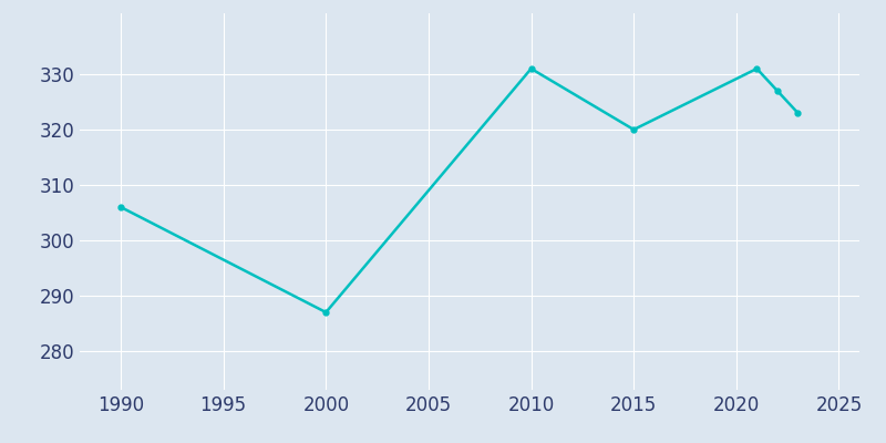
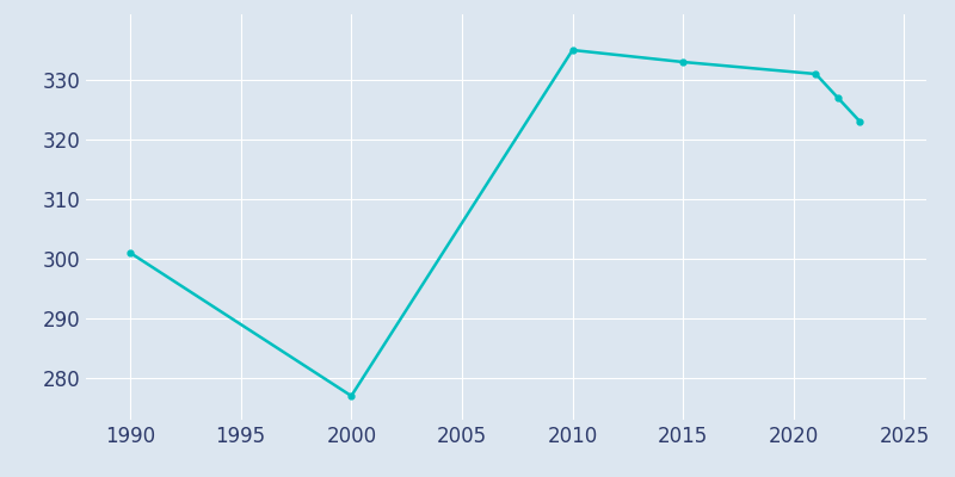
1990: 306 -> 301
2000: 287 -> 277
2010: 331 -> 335
2015: 320 -> 333
